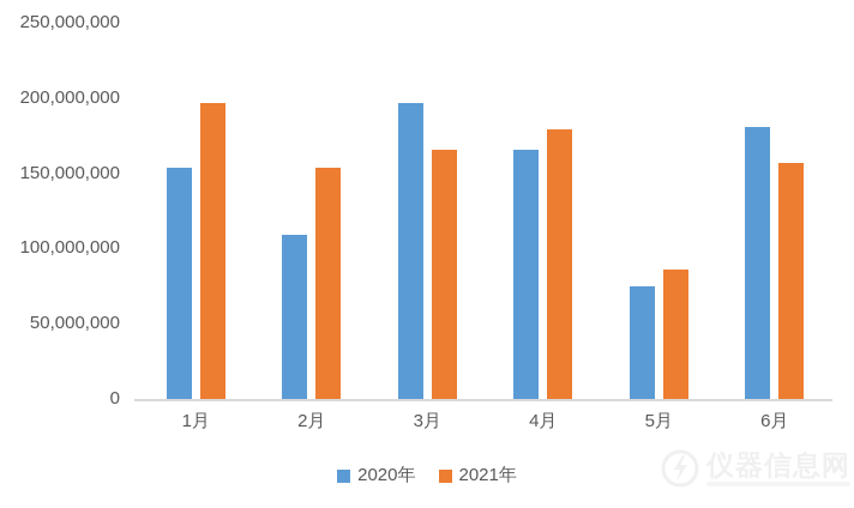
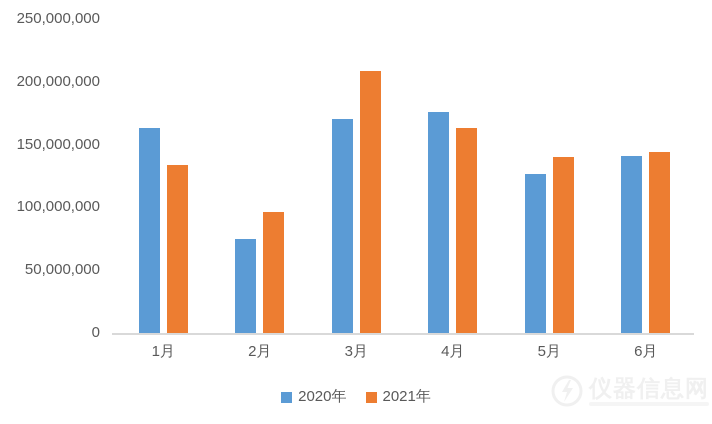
2020年/1月: 154000000 -> 163000000
2021年/1月: 197000000 -> 134000000
2020年/2月: 109000000 -> 75000000
2021年/2月: 154000000 -> 96000000
2020年/3月: 197000000 -> 170000000
2021年/3月: 166000000 -> 209000000
2020年/4月: 166000000 -> 176000000
2021年/4月: 179000000 -> 163000000
2020年/5月: 75000000 -> 127000000
2021年/5月: 86000000 -> 140000000
2020年/6月: 181000000 -> 141000000
2021年/6月: 157000000 -> 144000000
